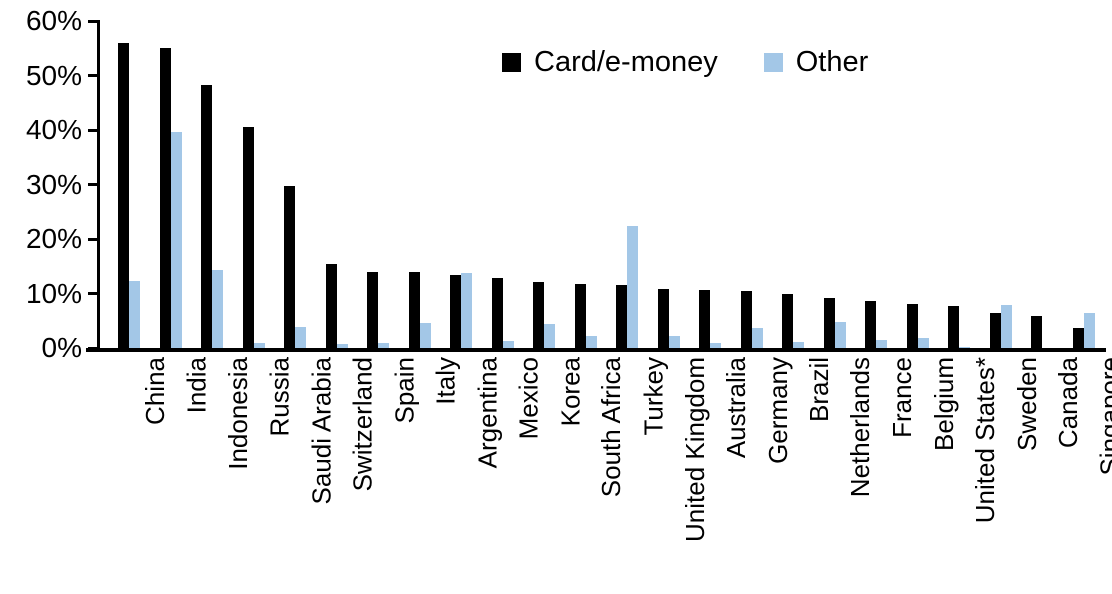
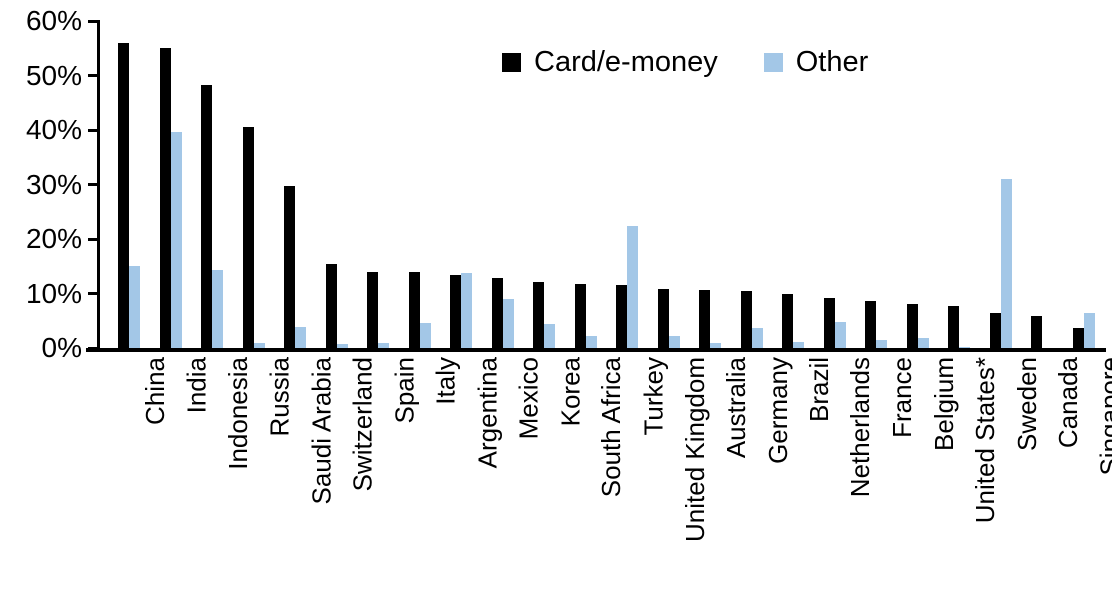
Other/China: 12% -> 15%
Other/Mexico: 1% -> 9%
Other/Sweden: 8% -> 31%
